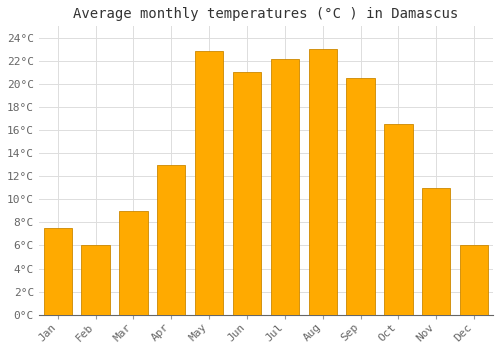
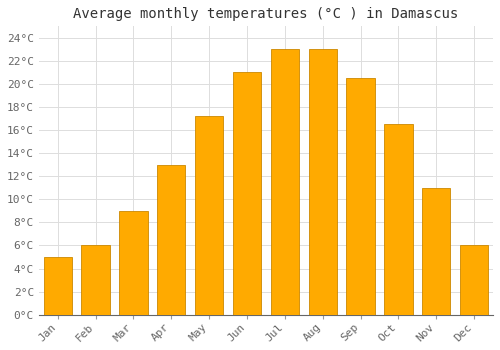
Jan: 7.5°C -> 5.0°C
May: 22.9°C -> 17.2°C
Jul: 22.2°C -> 23.0°C
